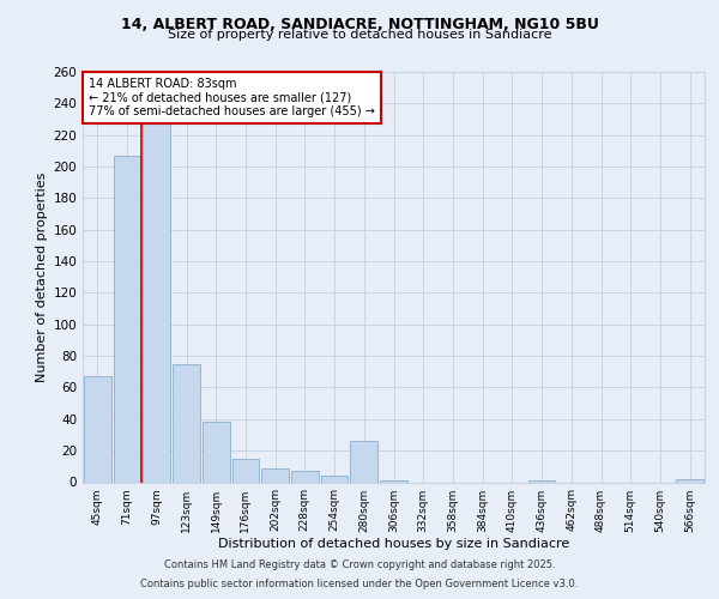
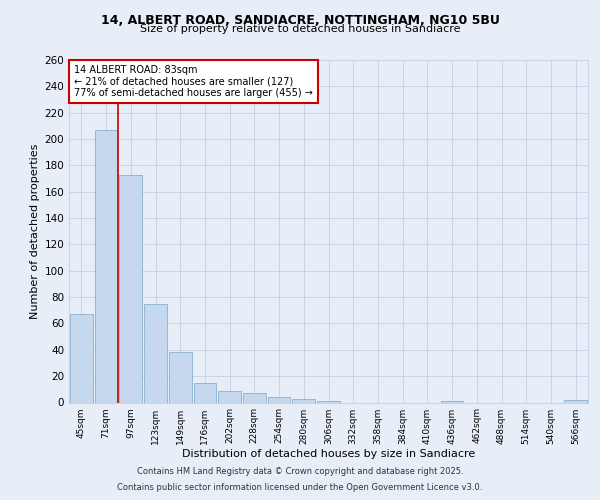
97sqm: 227 -> 173
280sqm: 26 -> 3
